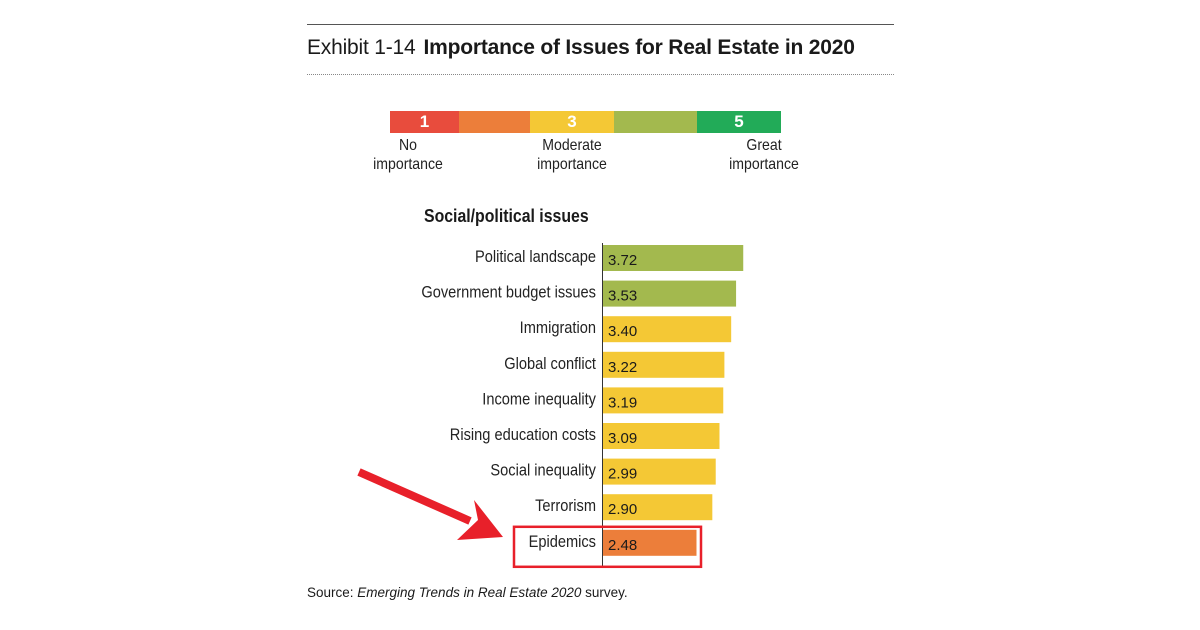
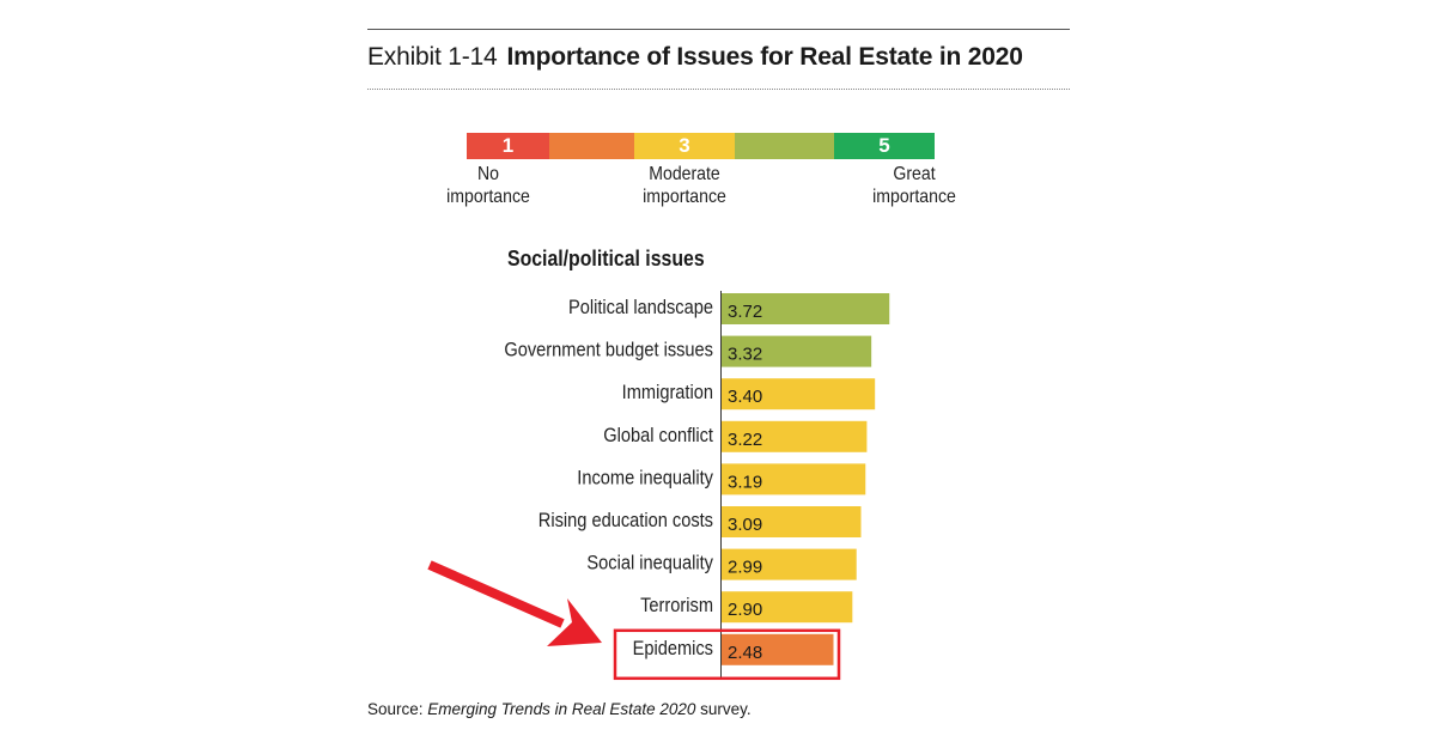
Government budget issues: 3.53 -> 3.32
